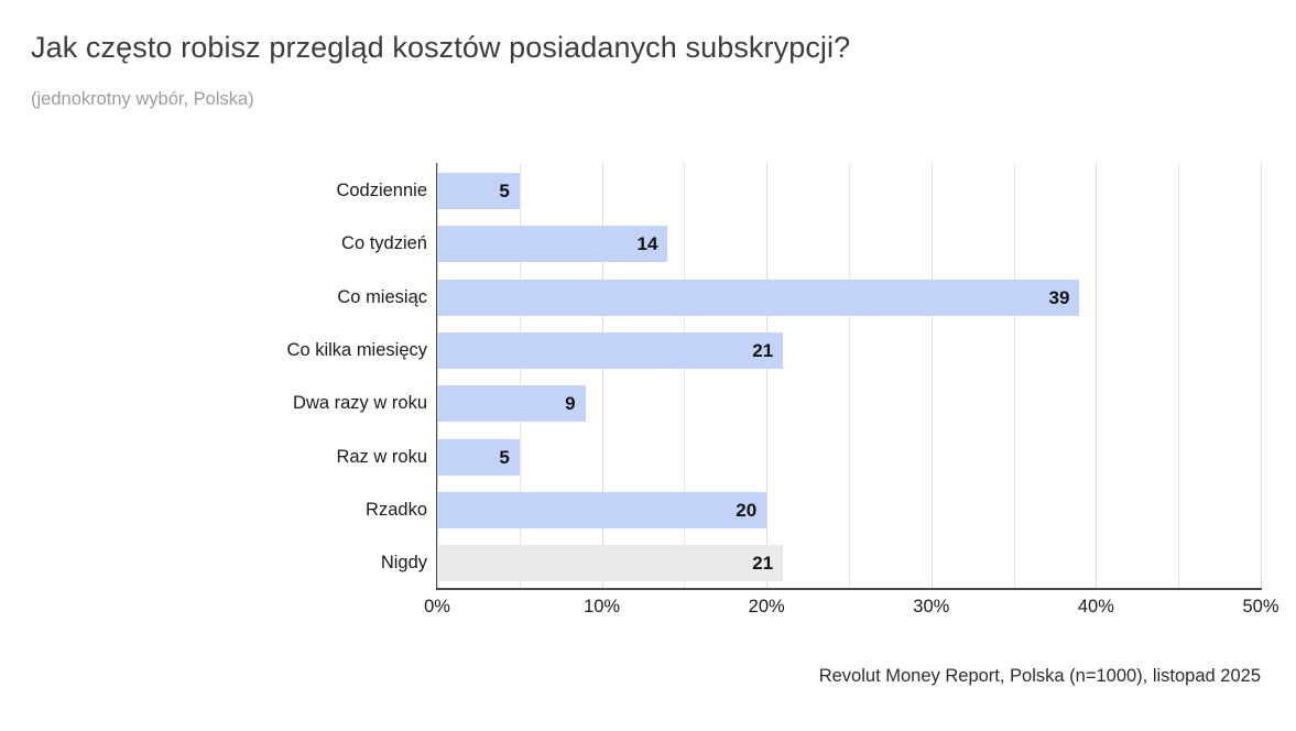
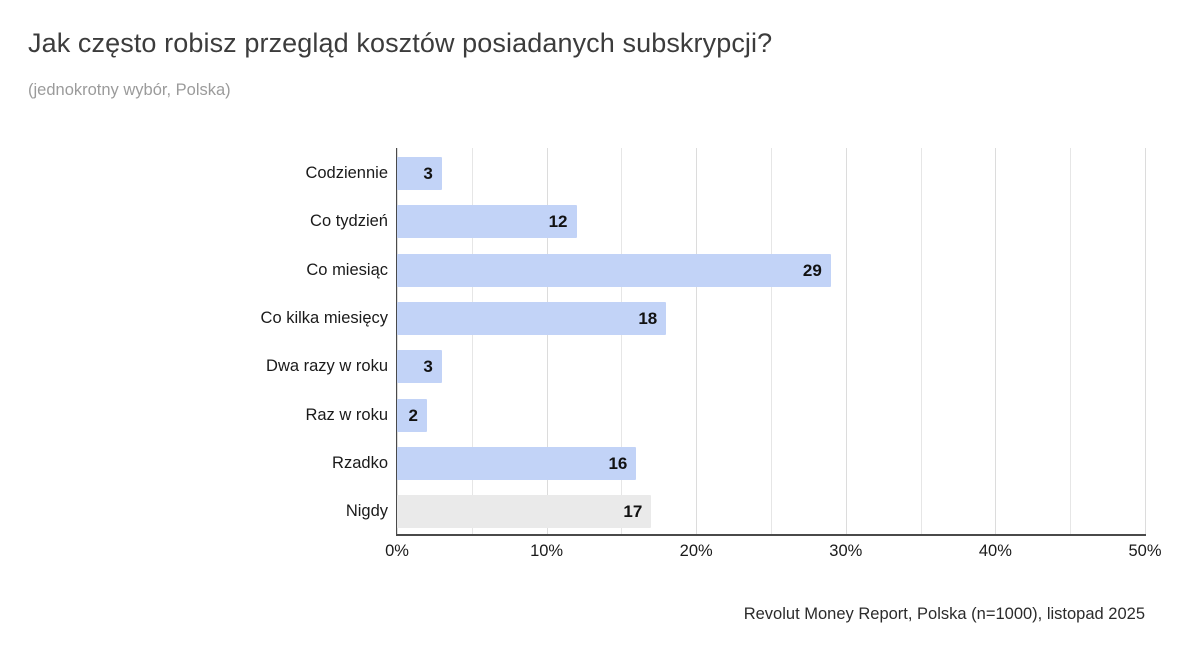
Codziennie: 5 -> 3
Co tydzień: 14 -> 12
Co miesiąc: 39 -> 29
Co kilka miesięcy: 21 -> 18
Dwa razy w roku: 9 -> 3
Raz w roku: 5 -> 2
Rzadko: 20 -> 16
Nigdy: 21 -> 17
